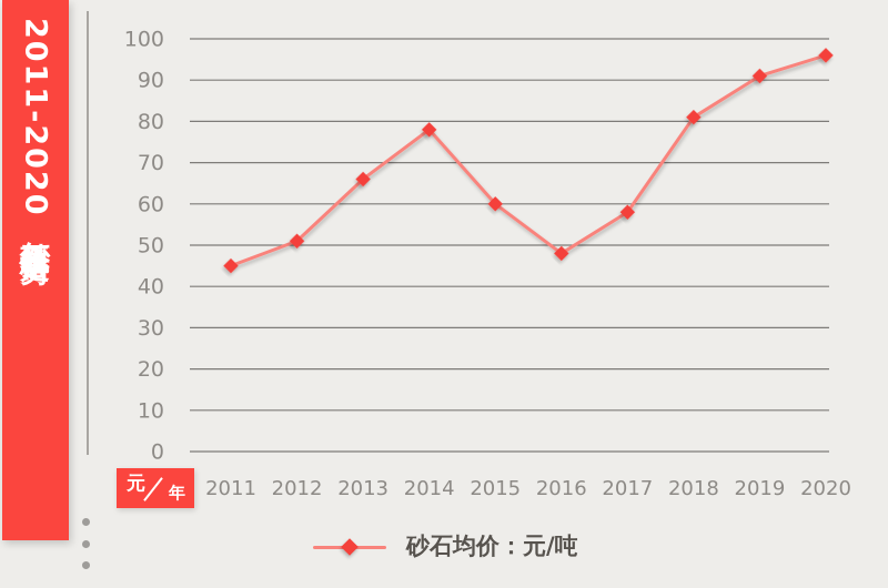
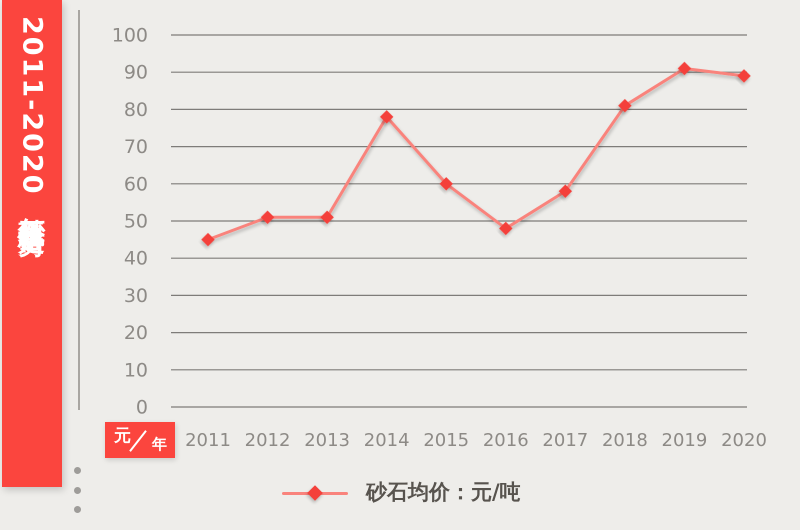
2013: 66 -> 51
2020: 96 -> 89
